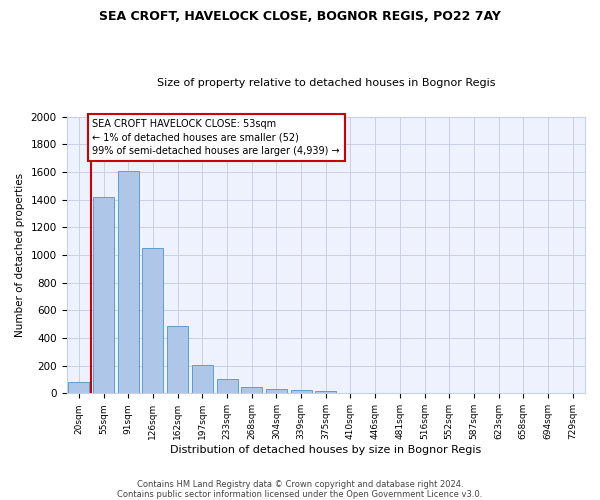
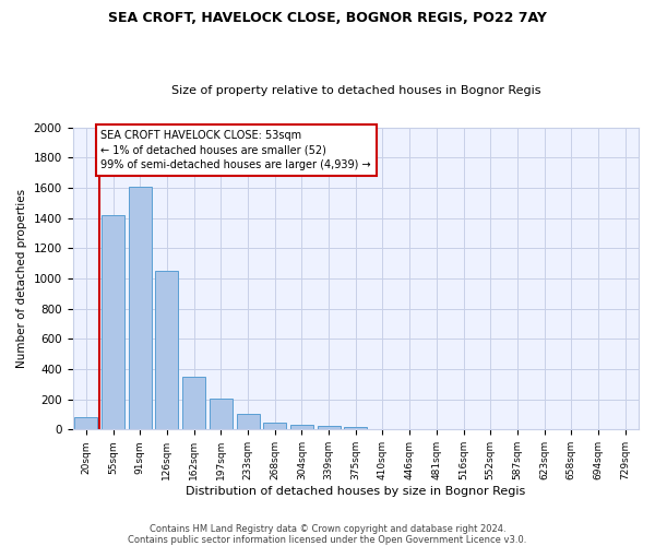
162sqm: 490 -> 350
